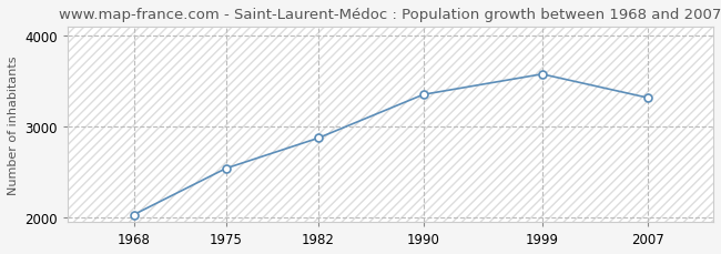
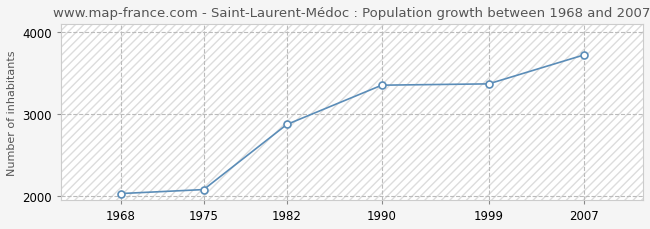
1975: 2540 -> 2080
1999: 3580 -> 3370
2007: 3320 -> 3720
